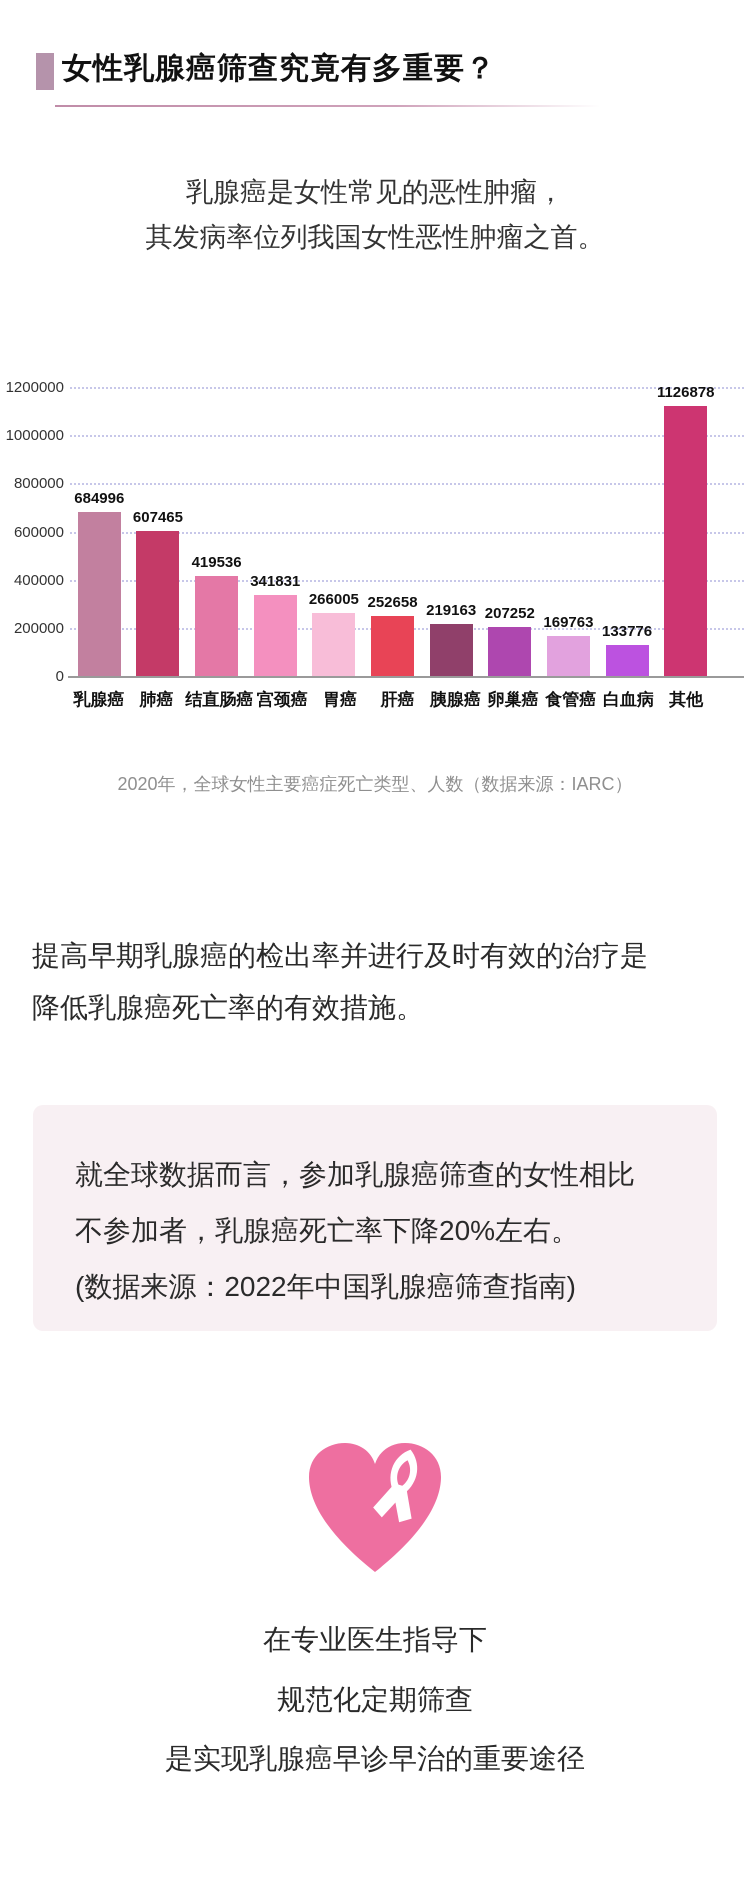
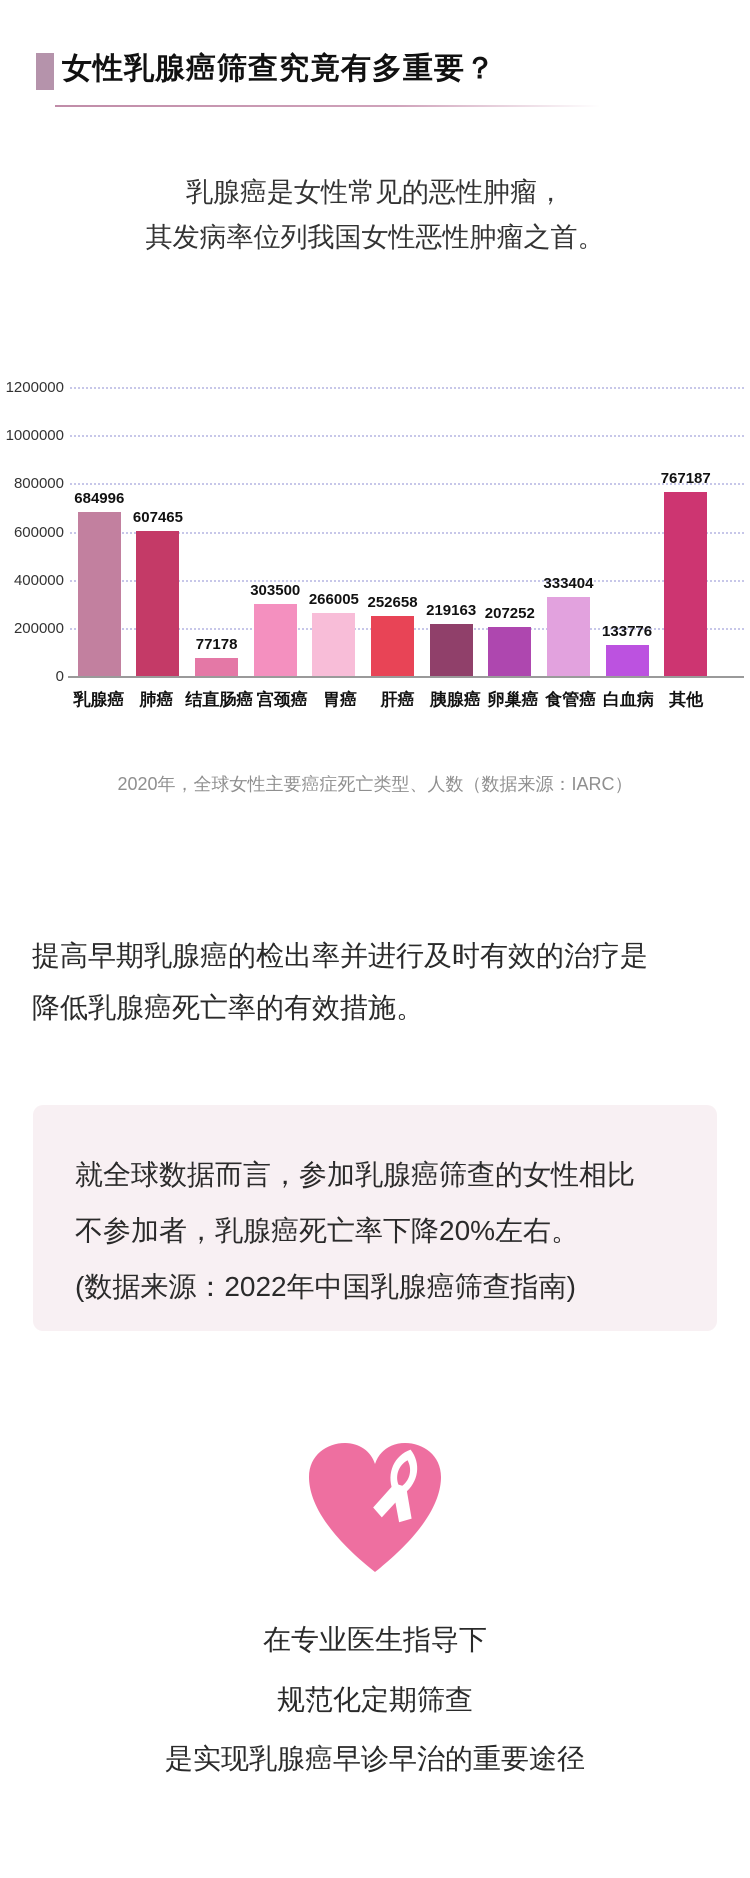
结直肠癌: 419536 -> 77178
宫颈癌: 341831 -> 303500
食管癌: 169763 -> 333404
其他: 1126878 -> 767187
